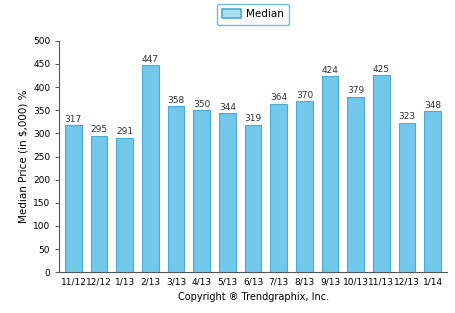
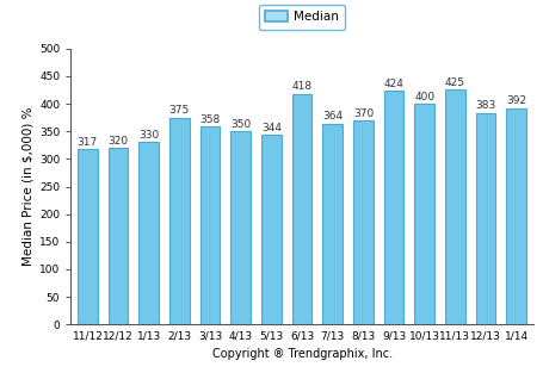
12/12: 295 -> 320
1/13: 291 -> 330
2/13: 447 -> 375
6/13: 319 -> 418
10/13: 379 -> 400
12/13: 323 -> 383
1/14: 348 -> 392
